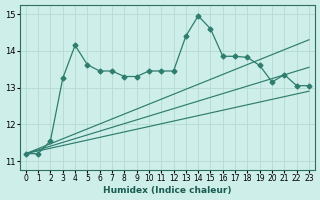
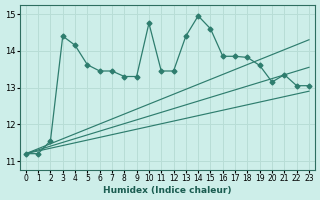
3: 13.25 -> 14.40
10: 13.45 -> 14.75
